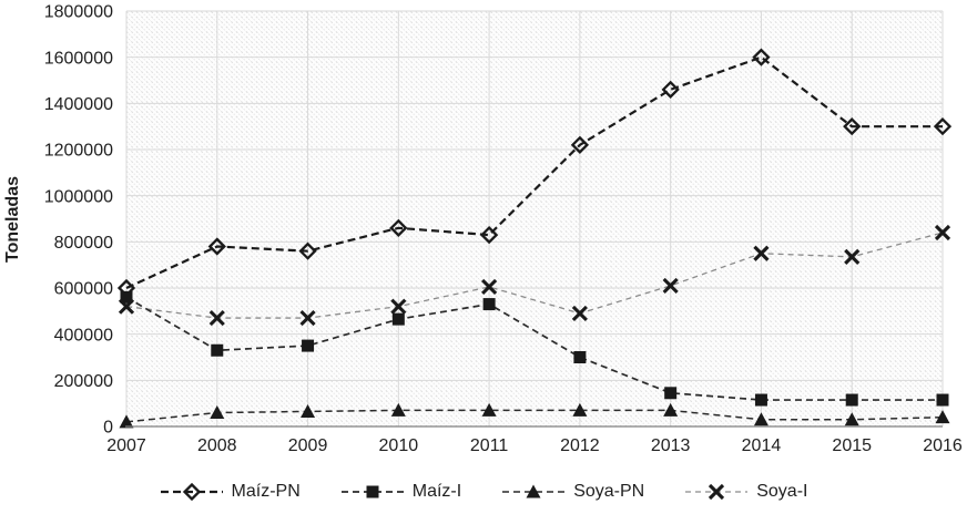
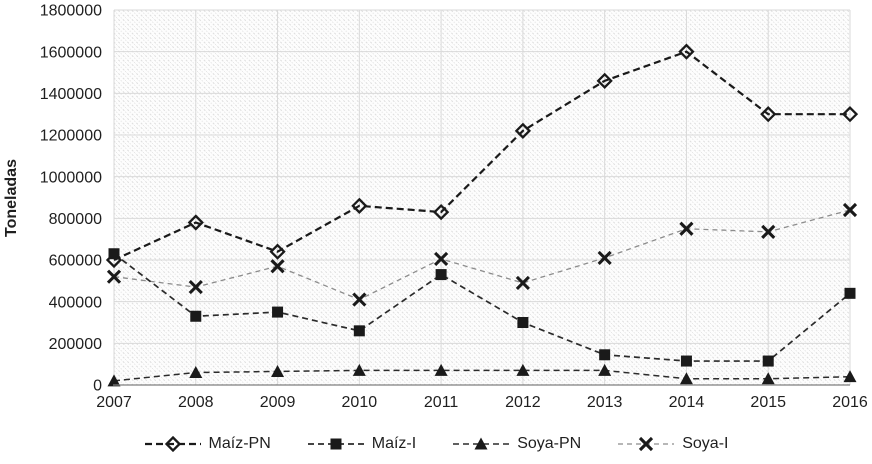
Maíz-I/2007: 560000 -> 630000
Maíz-PN/2009: 760000 -> 640000
Soya-I/2009: 470000 -> 570000
Maíz-I/2010: 460000 -> 260000
Soya-I/2010: 520000 -> 410000
Maíz-I/2016: 120000 -> 440000
